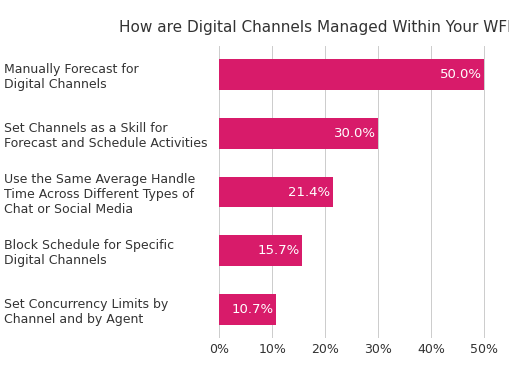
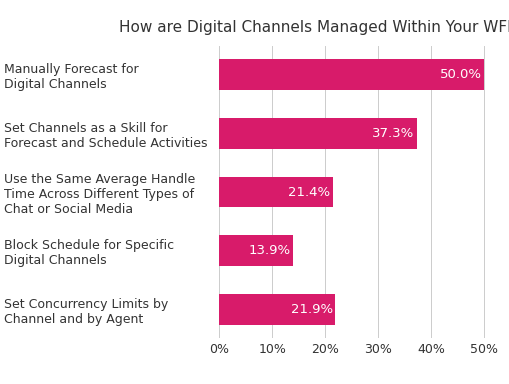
Set Channels as a Skill for Forecast and Schedule Activities: 30.0% -> 37.3%
Block Schedule for Specific Digital Channels: 15.7% -> 13.9%
Set Concurrency Limits by Channel and by Agent: 10.7% -> 21.9%
